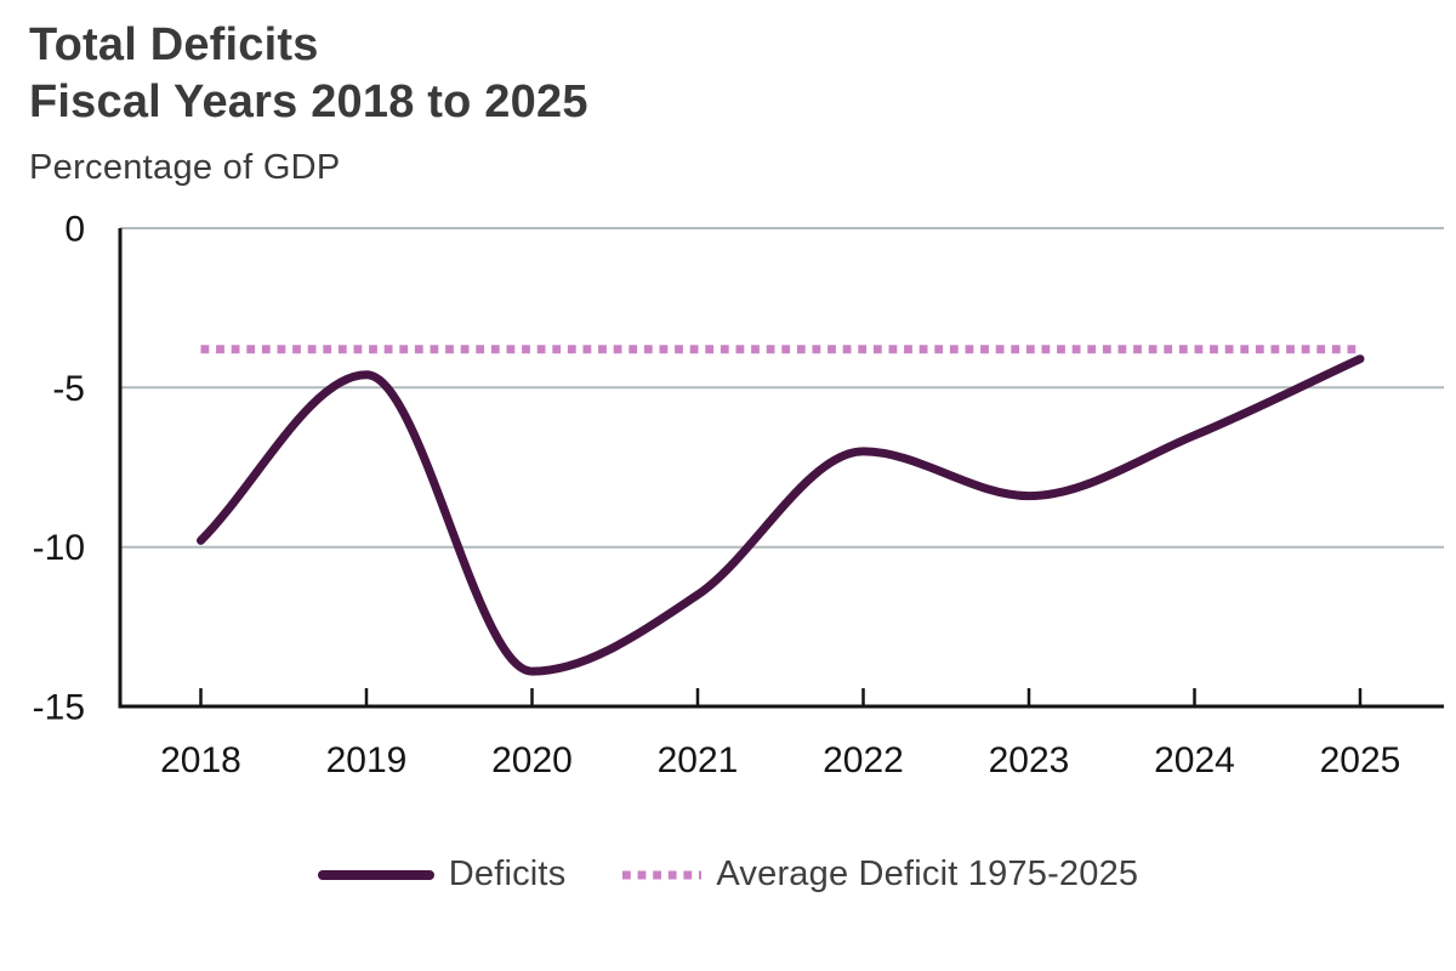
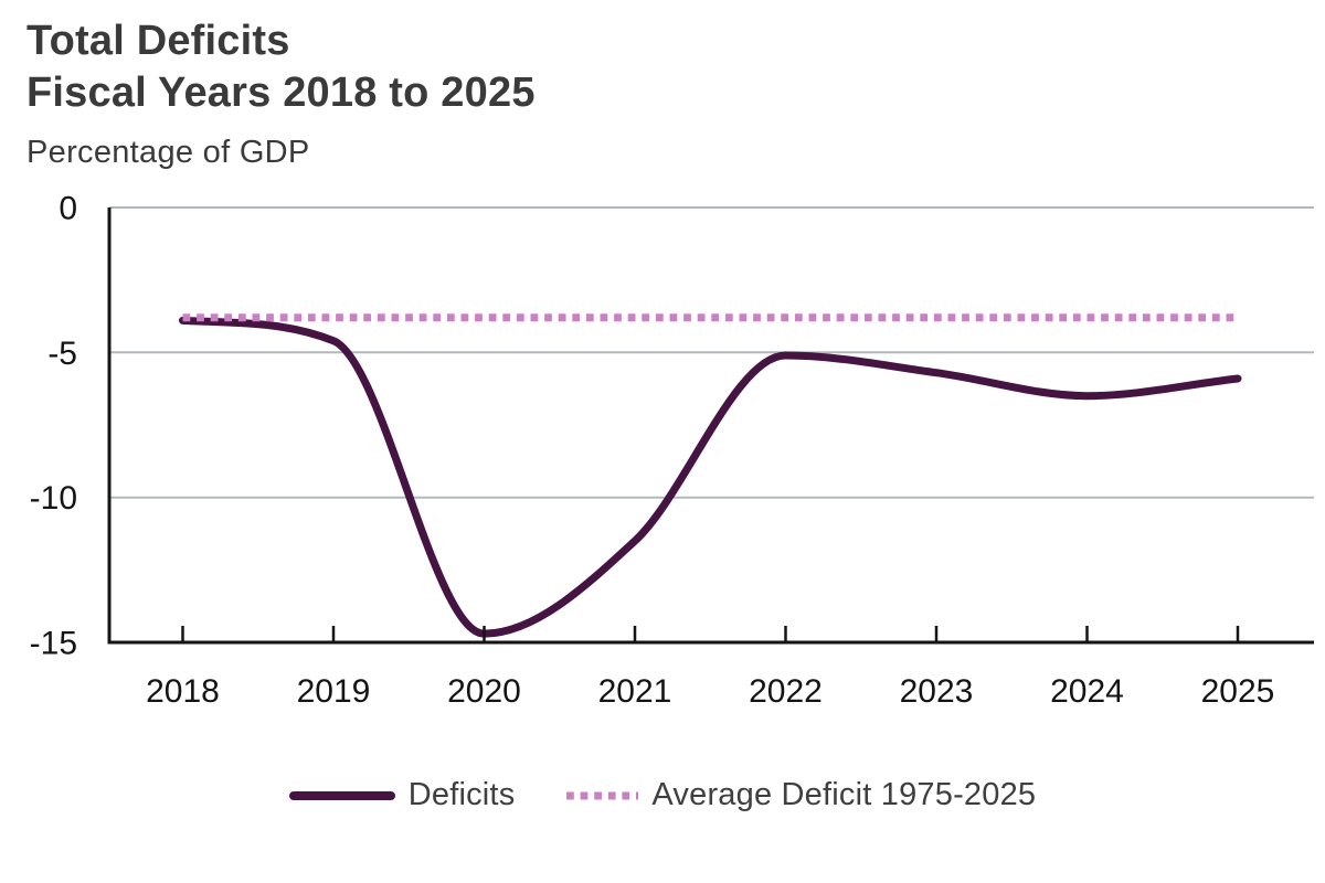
Deficits/2018: -9.8 -> -3.9
Deficits/2020: -13.9 -> -14.7
Deficits/2022: -7.0 -> -5.1
Deficits/2023: -8.4 -> -5.7
Deficits/2025: -4.1 -> -5.9
